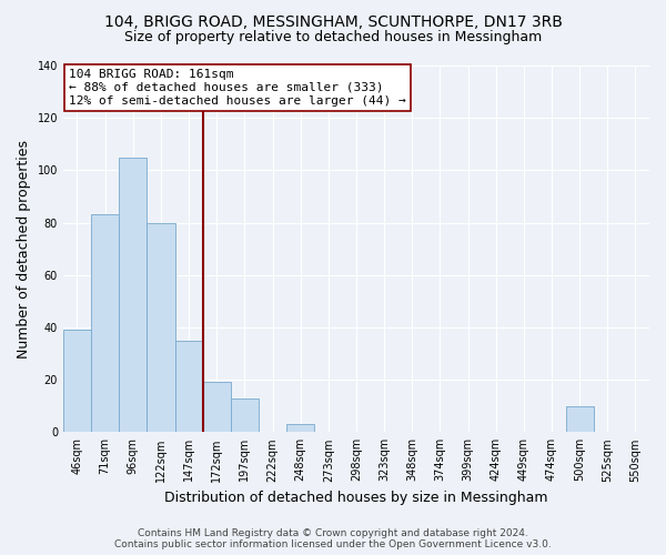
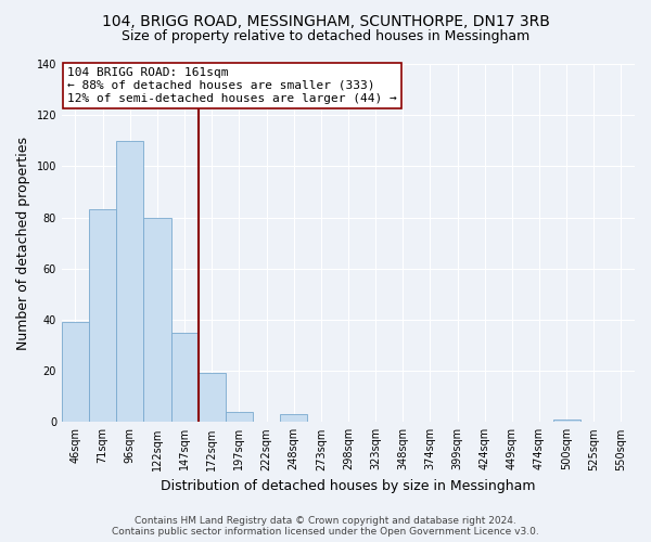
96sqm: 105 -> 110
197sqm: 13 -> 4
500sqm: 10 -> 1
